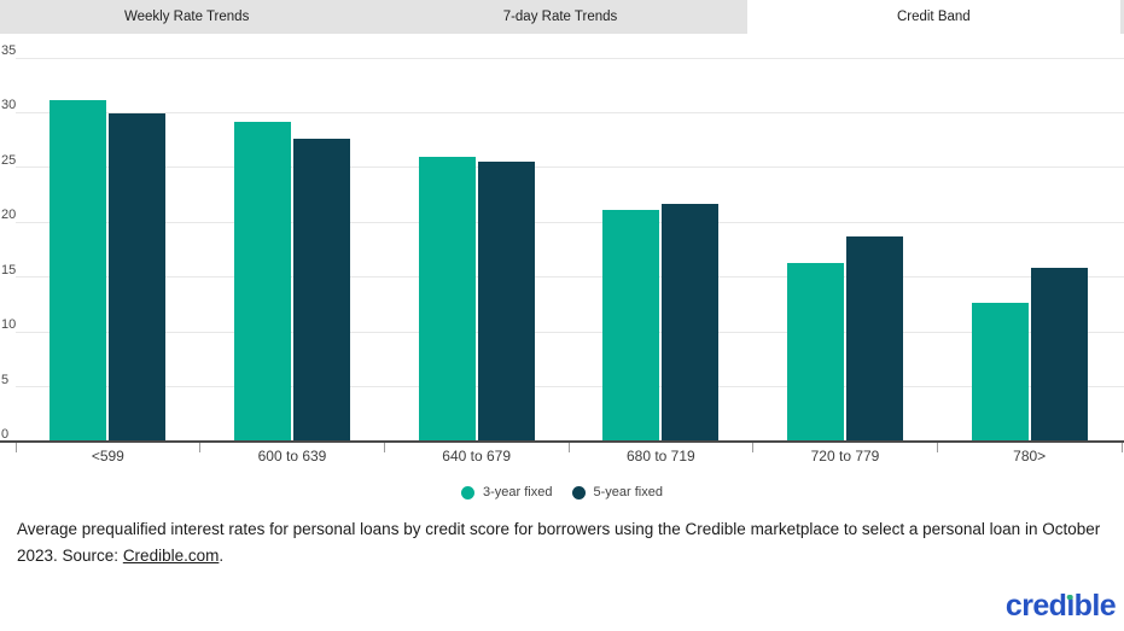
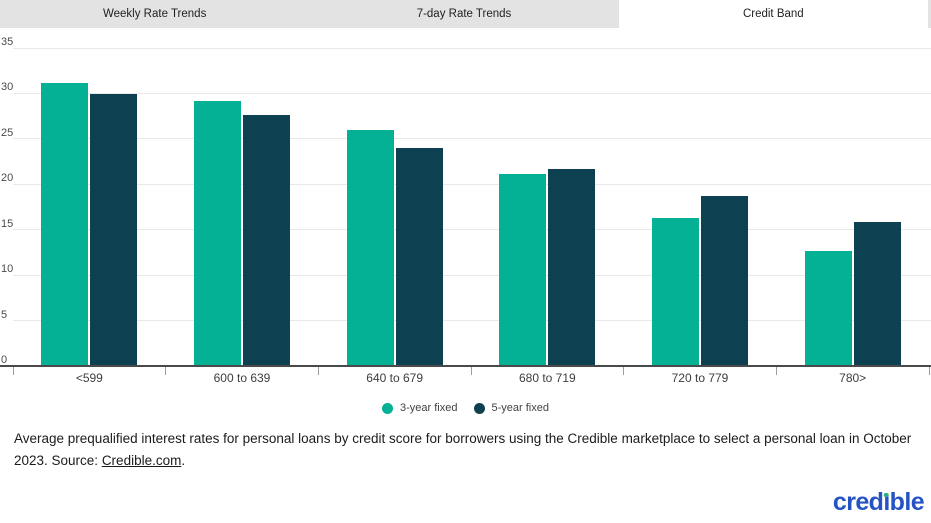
5-year fixed/640 to 679: 26 -> 24
